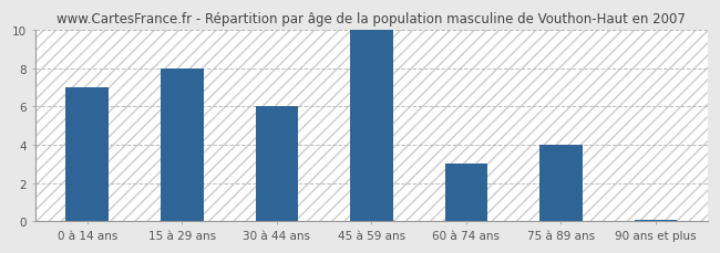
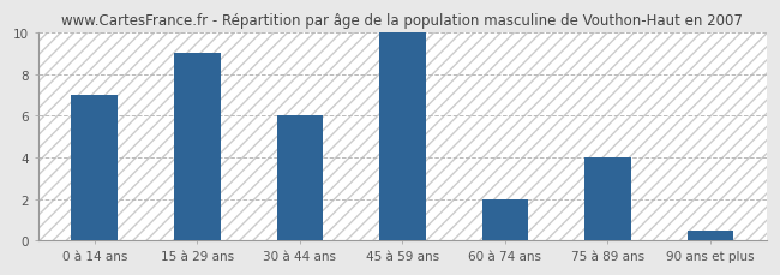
15 à 29 ans: 8.0 -> 9.0
60 à 74 ans: 3.0 -> 2.0
90 ans et plus: 0.1 -> 0.5
